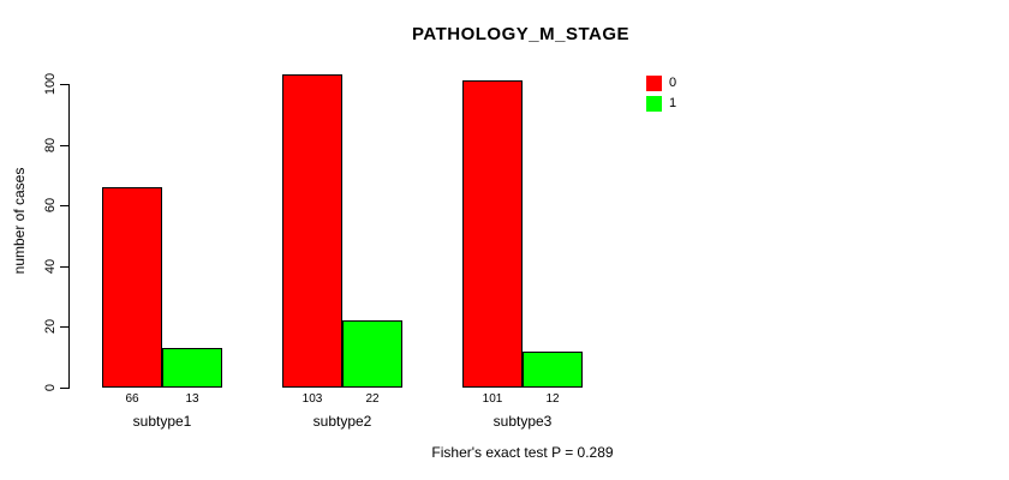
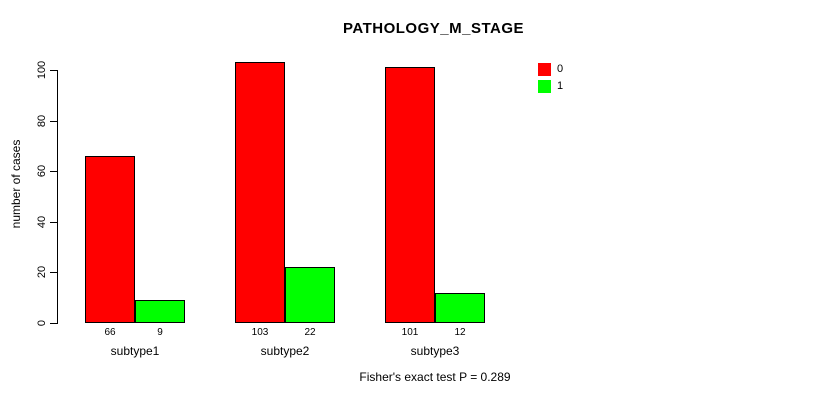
1/subtype1: 13 -> 9
